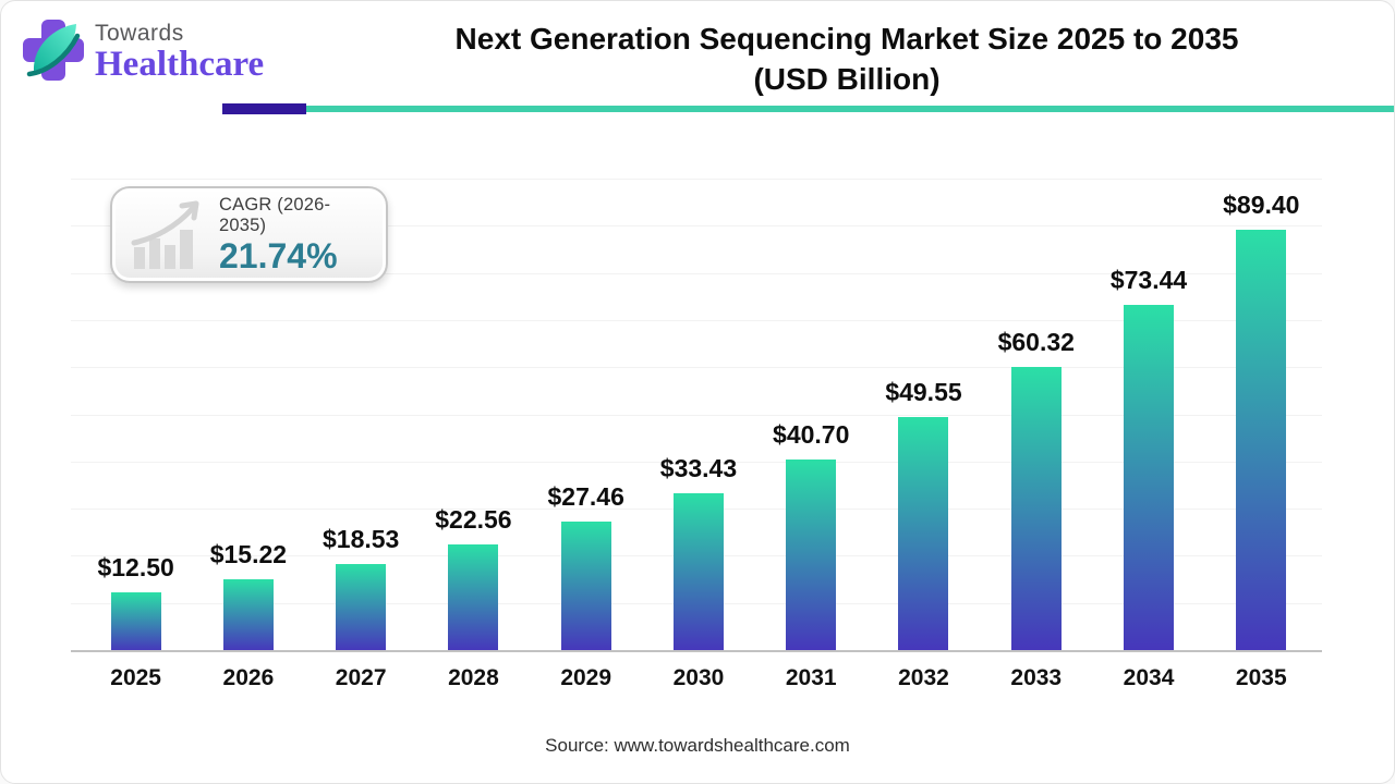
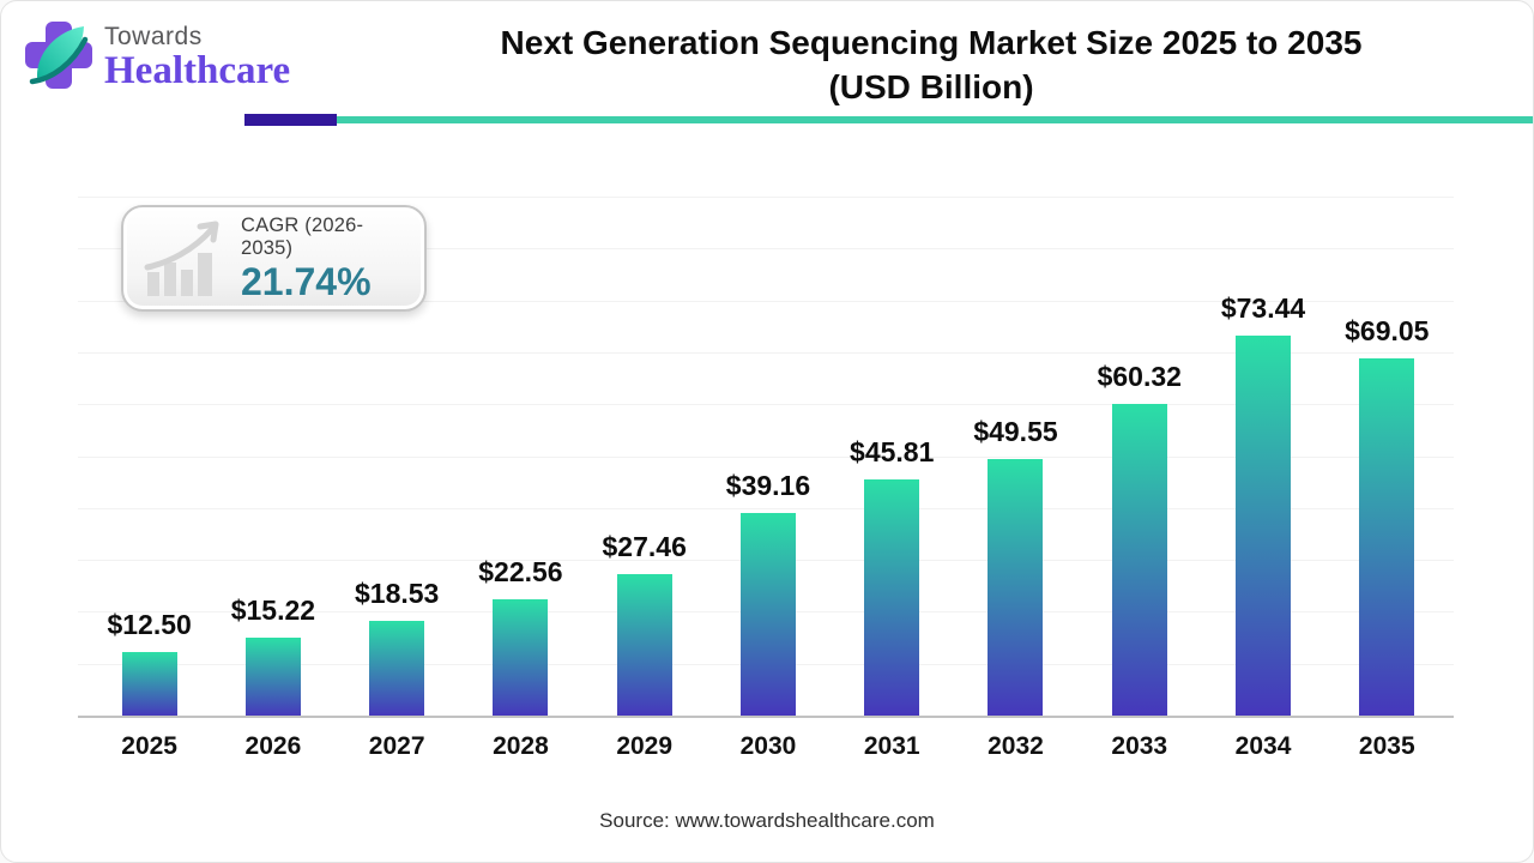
2030: $33.43 -> $39.16
2031: $40.70 -> $45.81
2035: $89.40 -> $69.05
